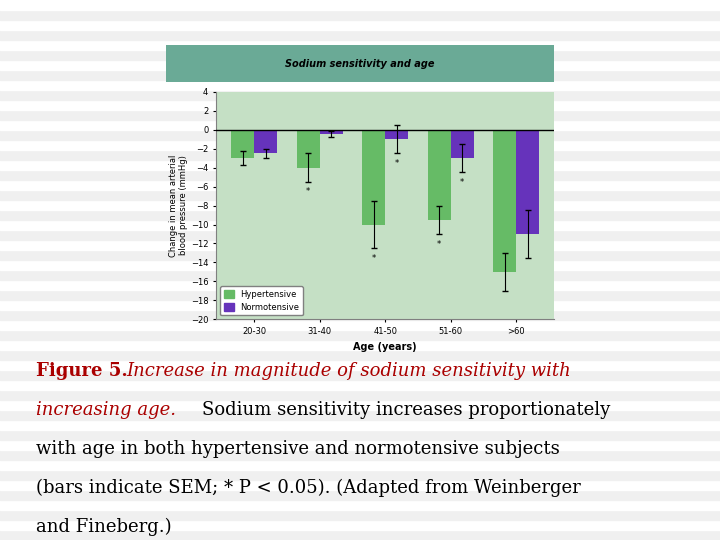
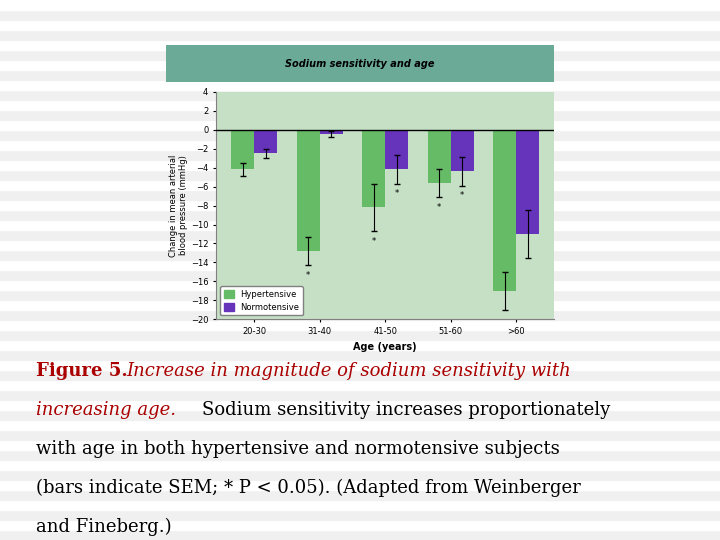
Hypertensive/20-30: -3.0 -> -4.2
Hypertensive/31-40: -4.0 -> -12.8
Hypertensive/41-50: -10.0 -> -8.2
Normotensive/41-50: -1.0 -> -4.2
Hypertensive/51-60: -9.5 -> -5.6
Normotensive/51-60: -3.0 -> -4.4
Hypertensive/>60: -15.0 -> -17.0
